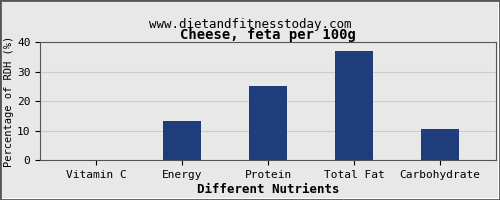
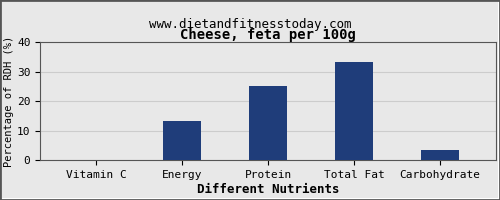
Total Fat: 37.0 -> 33.3
Carbohydrate: 10.5 -> 3.5
